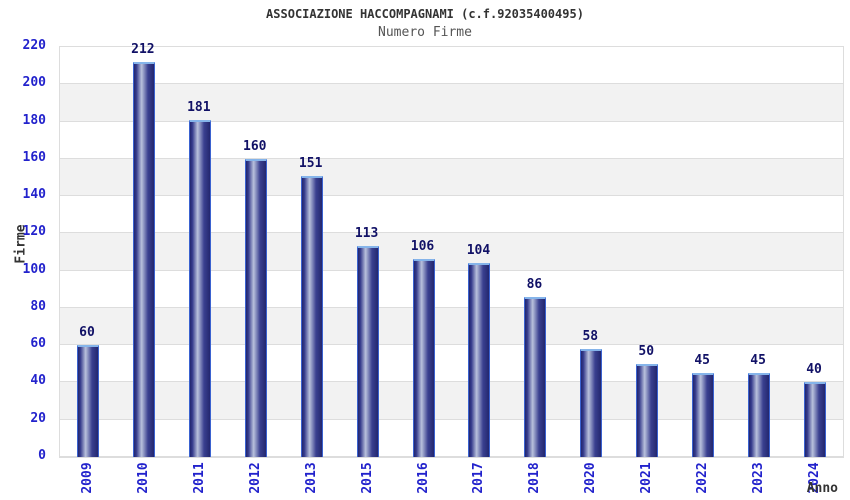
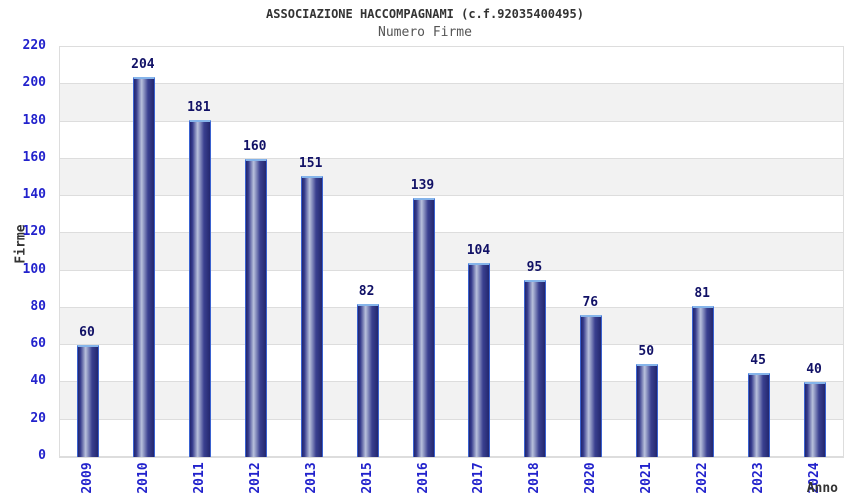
2010: 212 -> 204
2015: 113 -> 82
2016: 106 -> 139
2018: 86 -> 95
2020: 58 -> 76
2022: 45 -> 81
